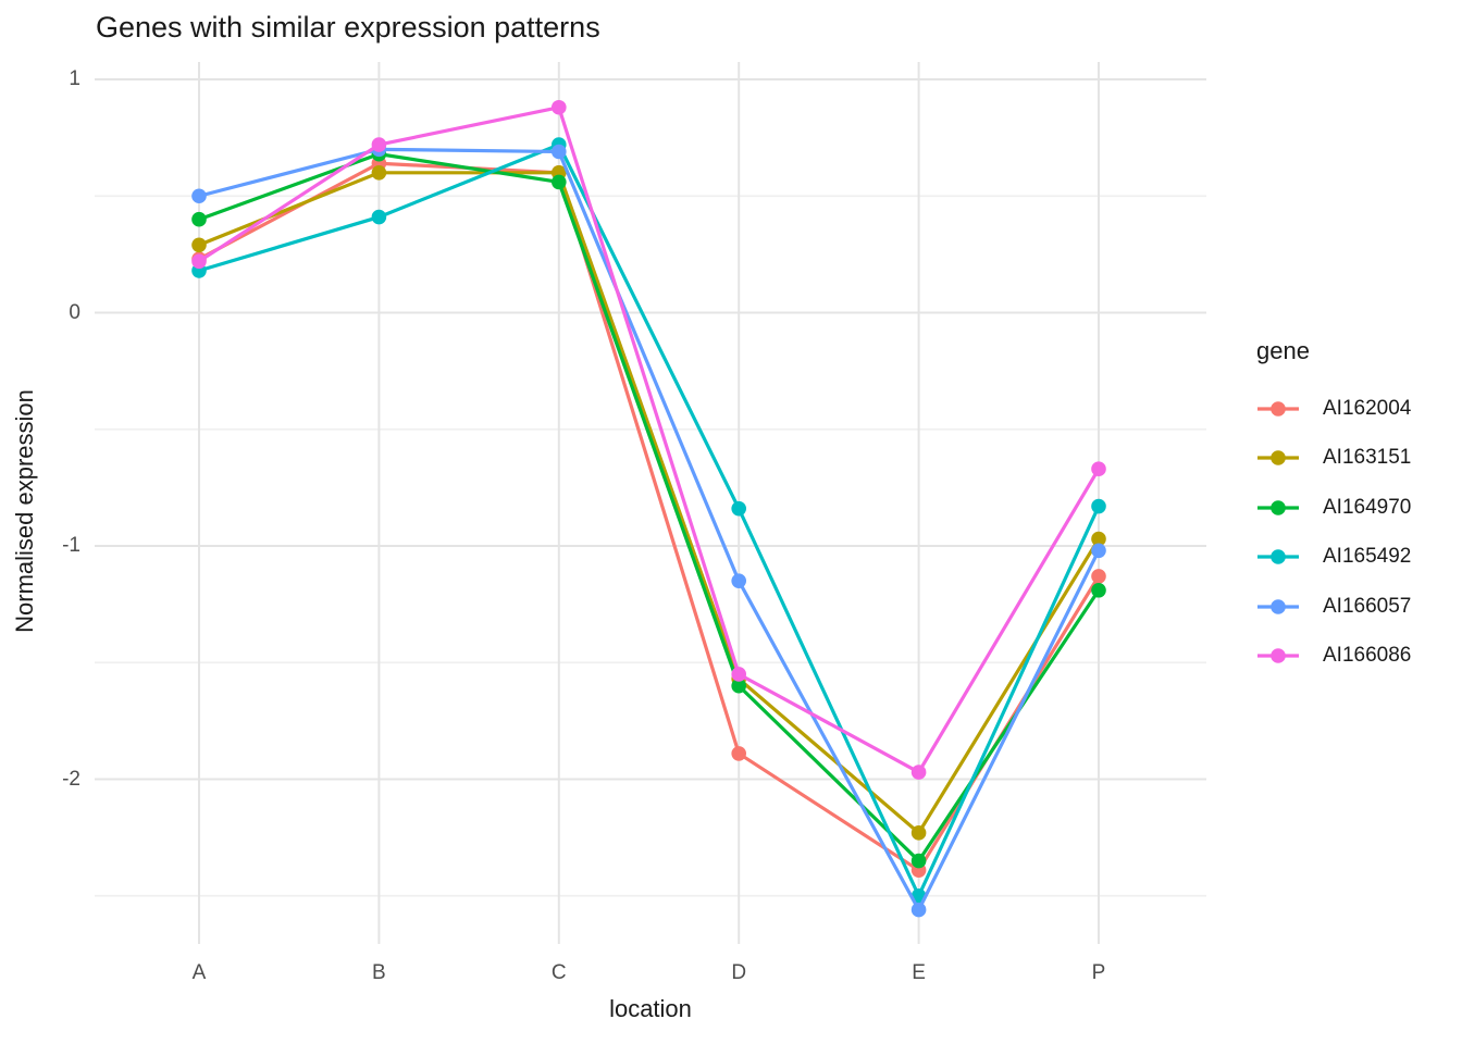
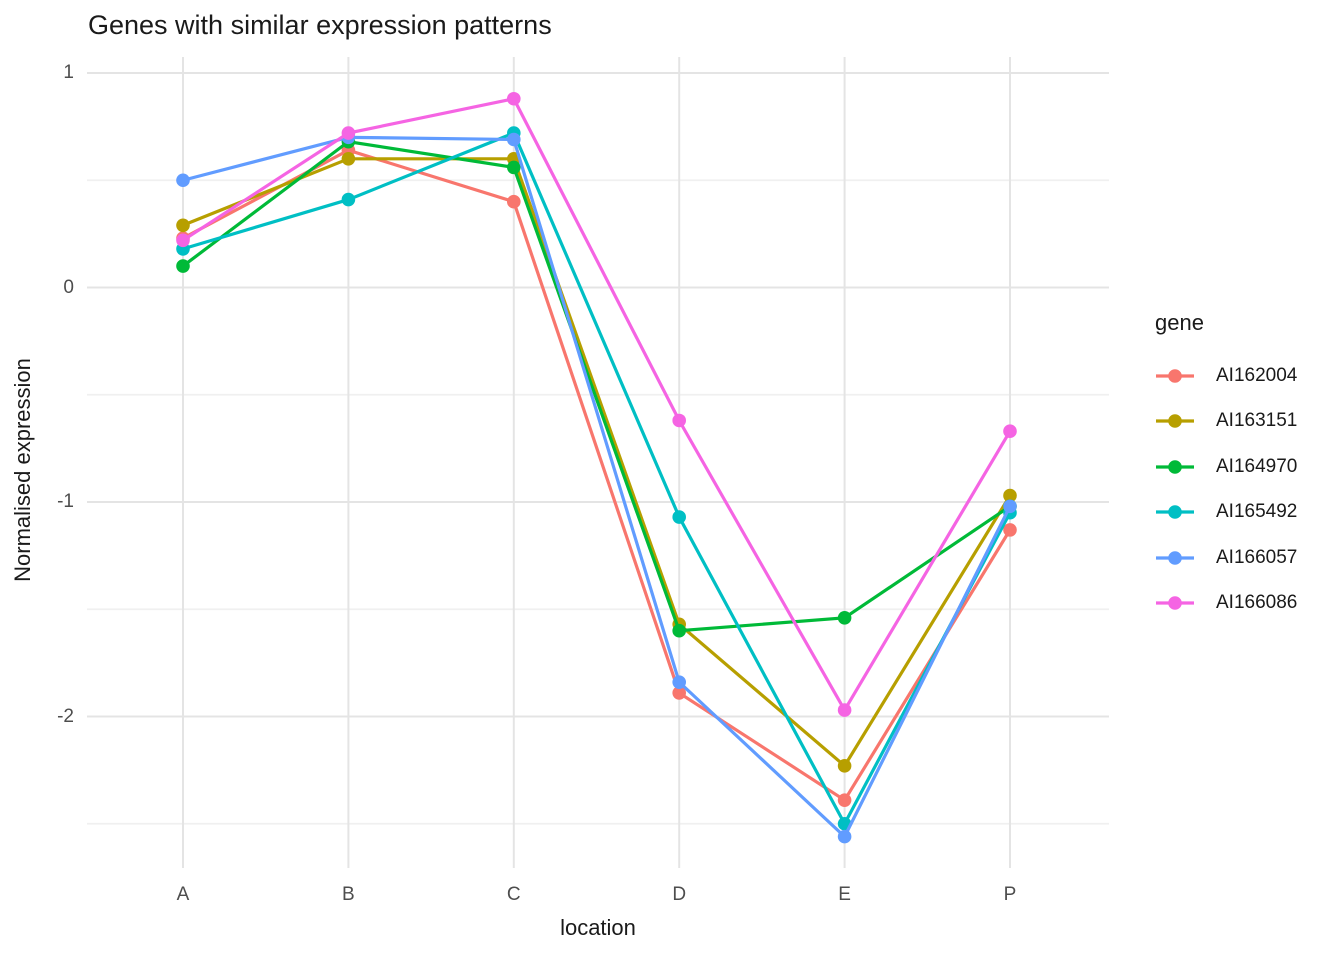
AI164970/A: 0.40 -> 0.10
AI162004/C: 0.60 -> 0.40
AI165492/D: -0.84 -> -1.07
AI166057/D: -1.15 -> -1.84
AI166086/D: -1.55 -> -0.62
AI164970/E: -2.35 -> -1.54
AI164970/P: -1.19 -> -1.02
AI165492/P: -0.83 -> -1.05
